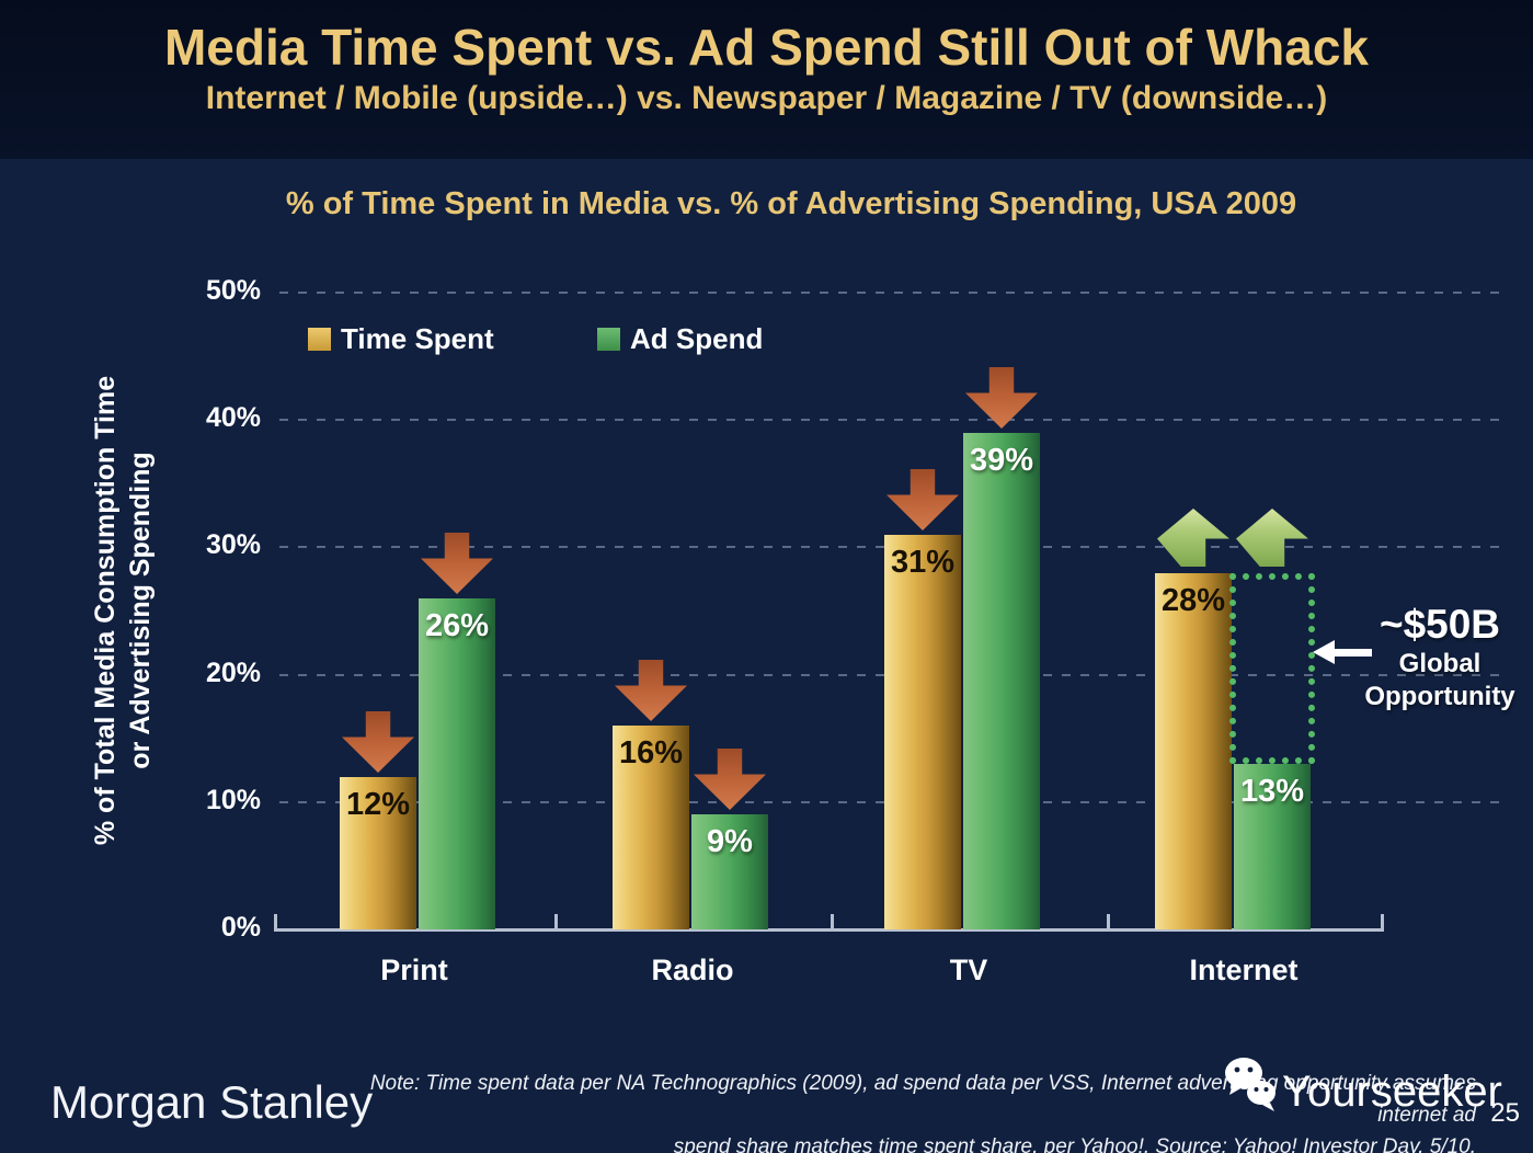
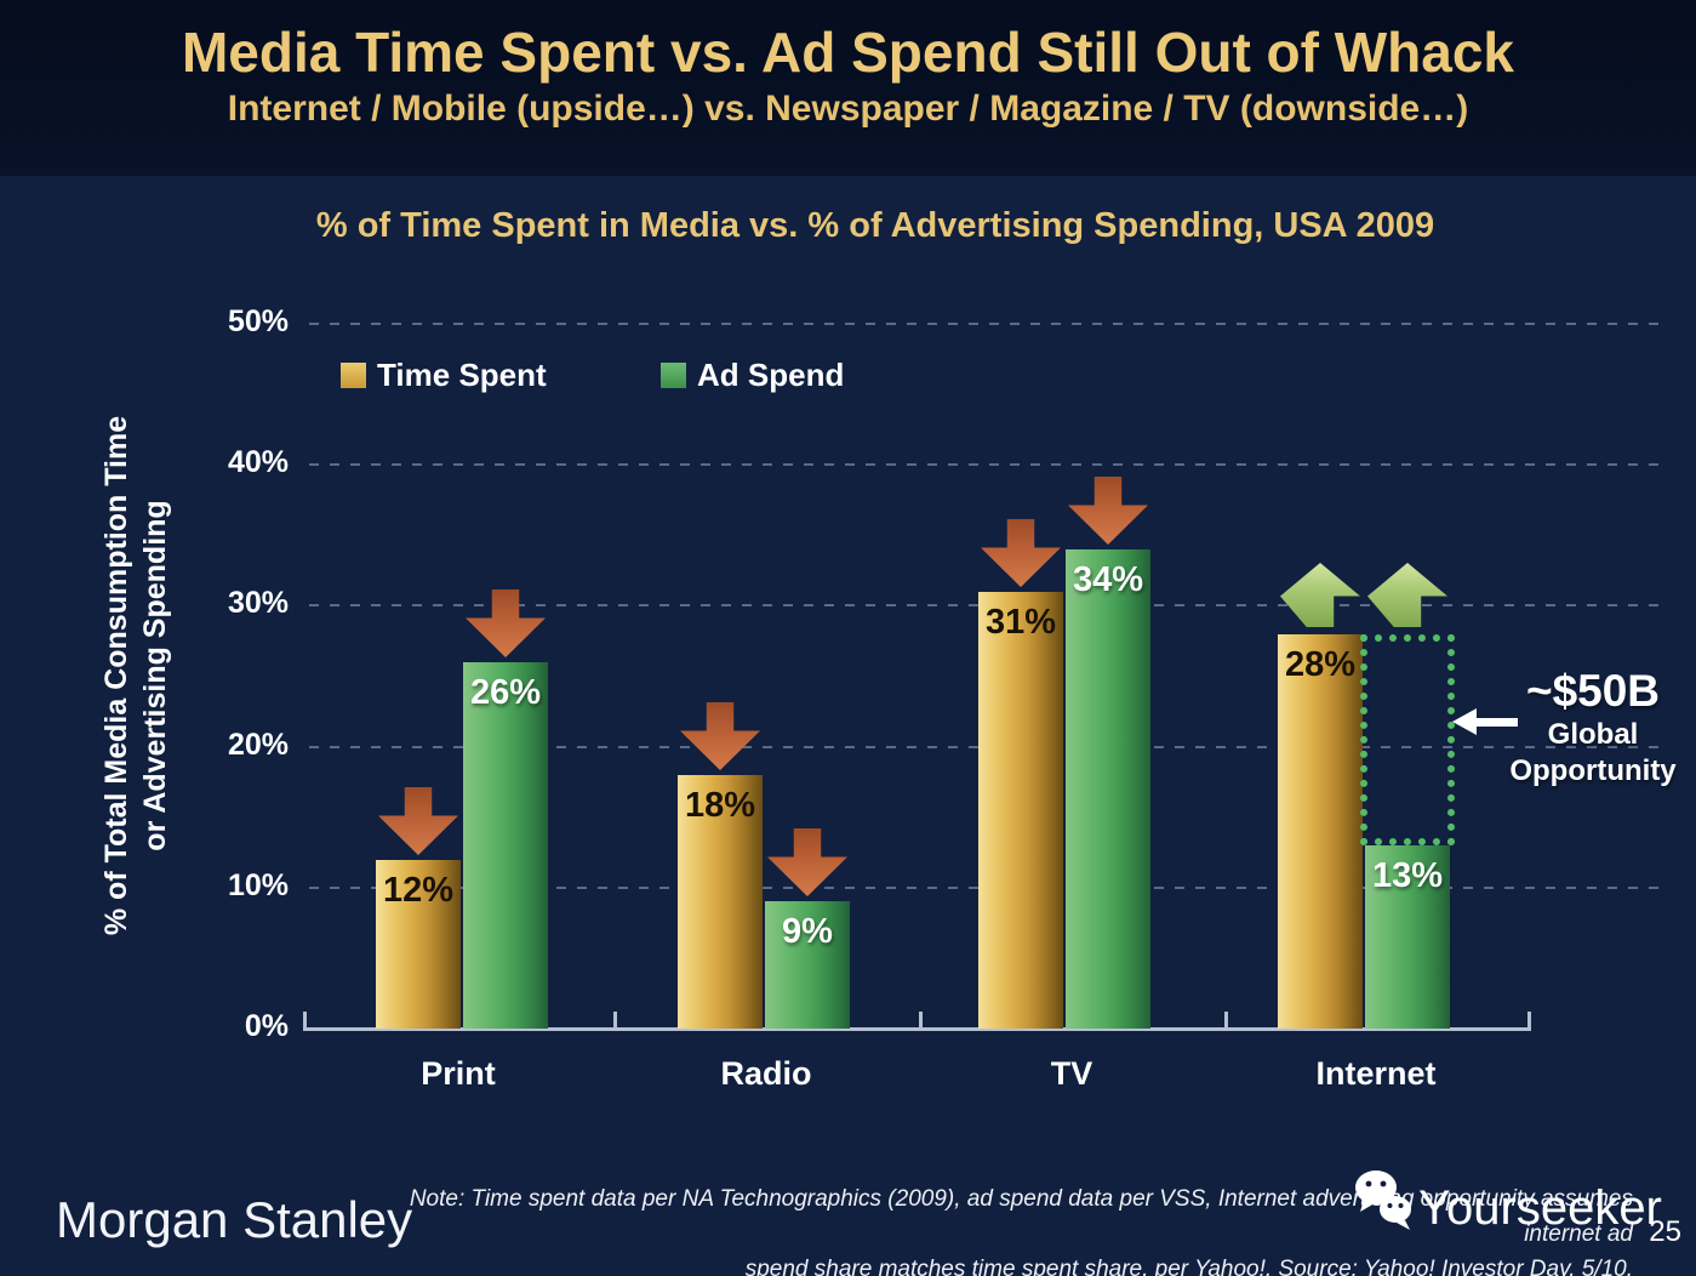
Time Spent/Radio: 16% -> 18%
Ad Spend/TV: 39% -> 34%
